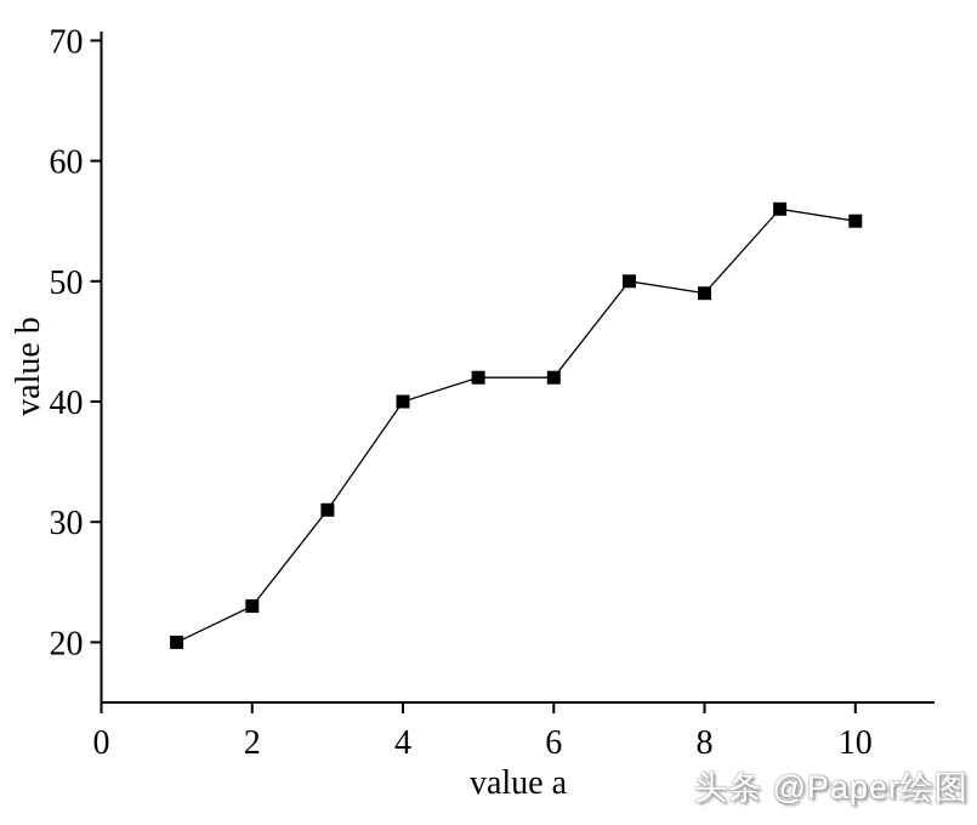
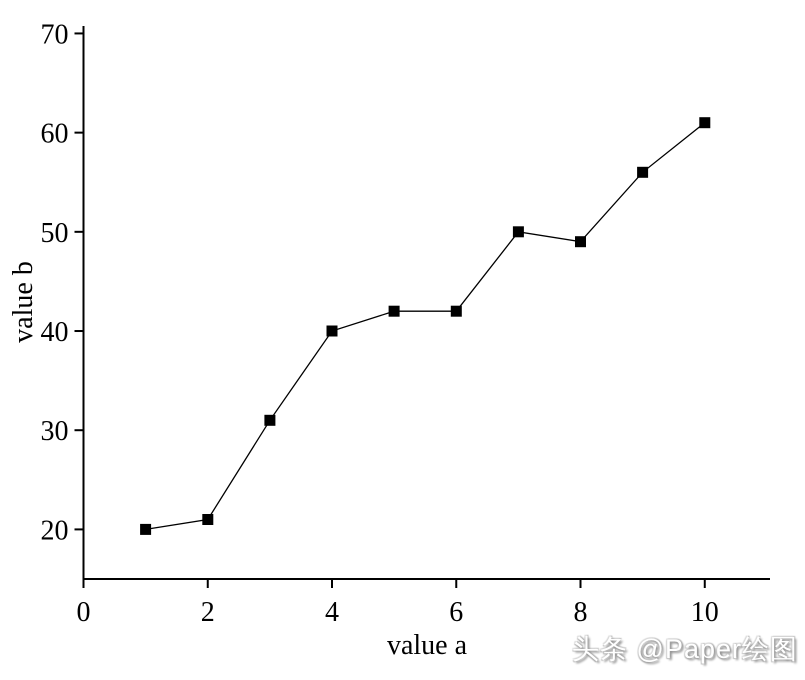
2: 23 -> 21
10: 55 -> 61
